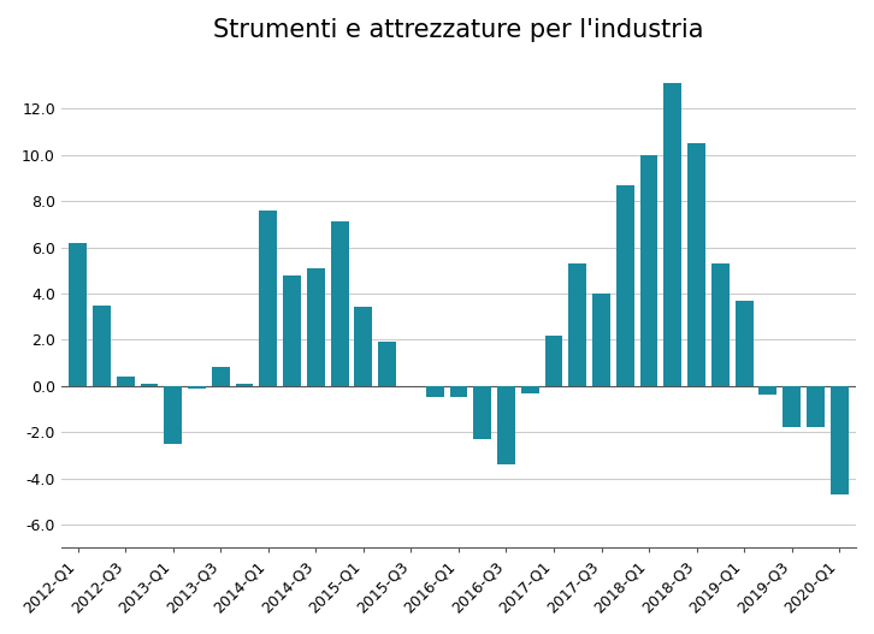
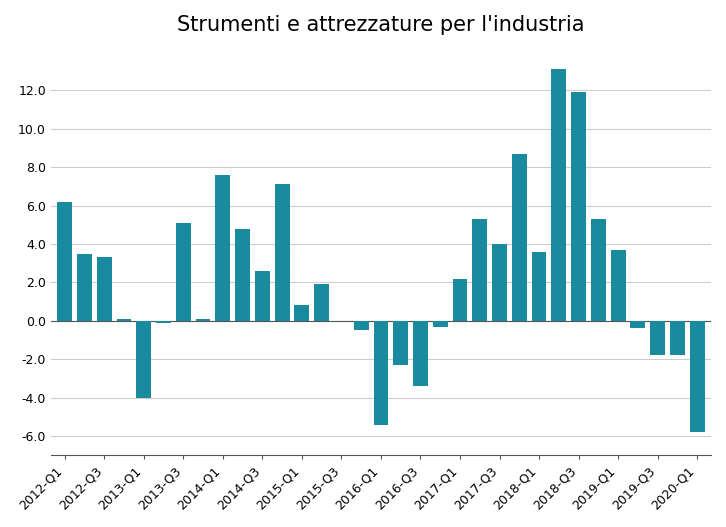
2012-Q3: 0.4 -> 3.3
2013-Q1: -2.5 -> -4.0
2013-Q3: 0.8 -> 5.1
2014-Q3: 5.1 -> 2.6
2015-Q1: 3.4 -> 0.8
2016-Q1: -0.5 -> -5.4
2018-Q1: 10.0 -> 3.6
2018-Q3: 10.5 -> 11.9
2020-Q1: -4.7 -> -5.8
